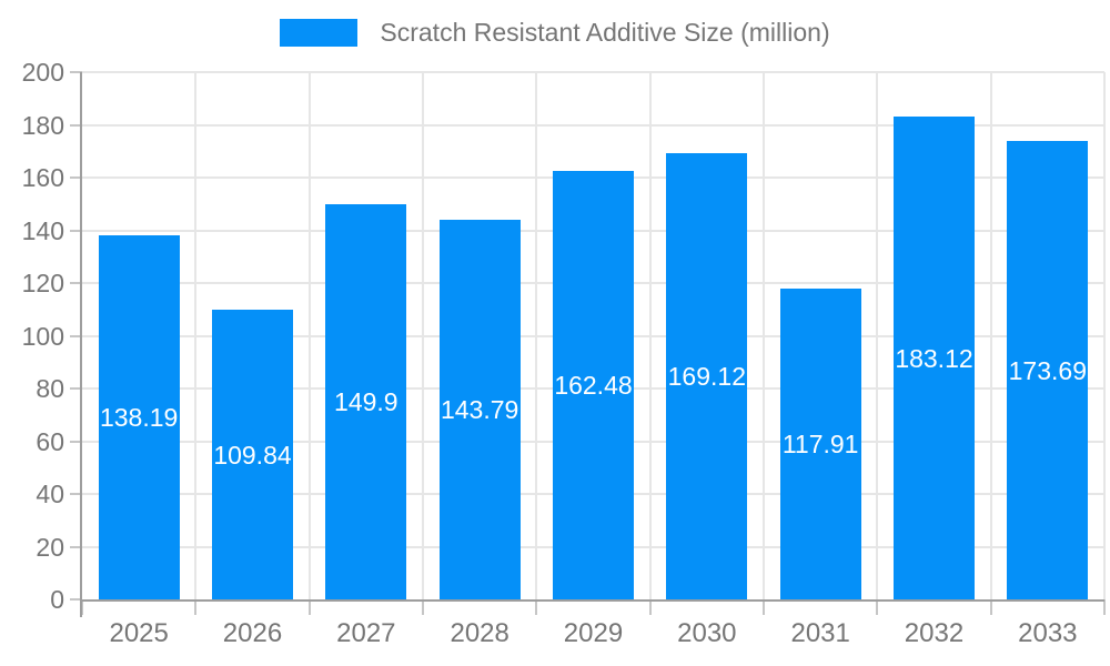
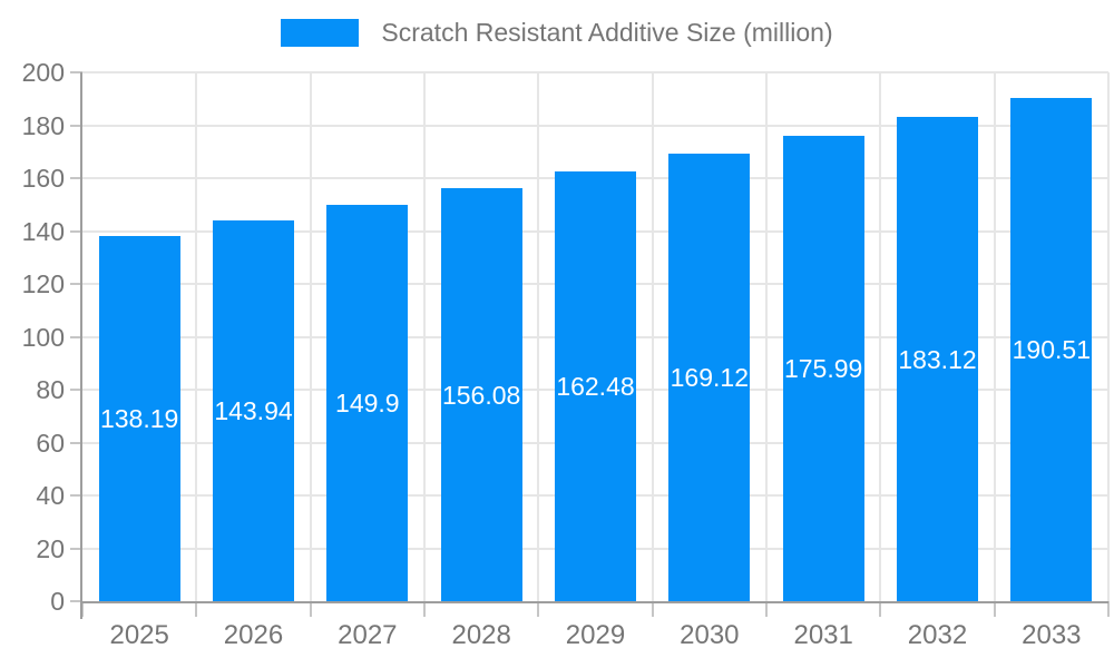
2026: 109.84 -> 143.94
2028: 143.79 -> 156.08
2031: 117.91 -> 175.99
2033: 173.69 -> 190.51
